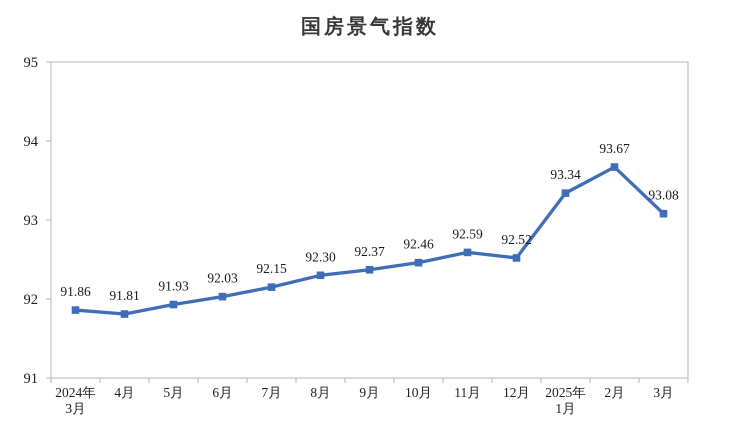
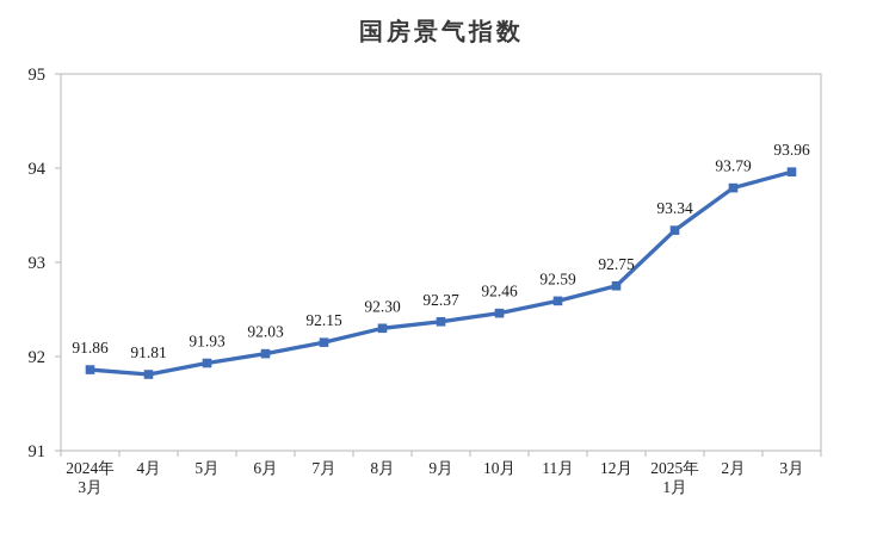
12月: 92.52 -> 92.75
2月: 93.67 -> 93.79
3月: 93.08 -> 93.96
